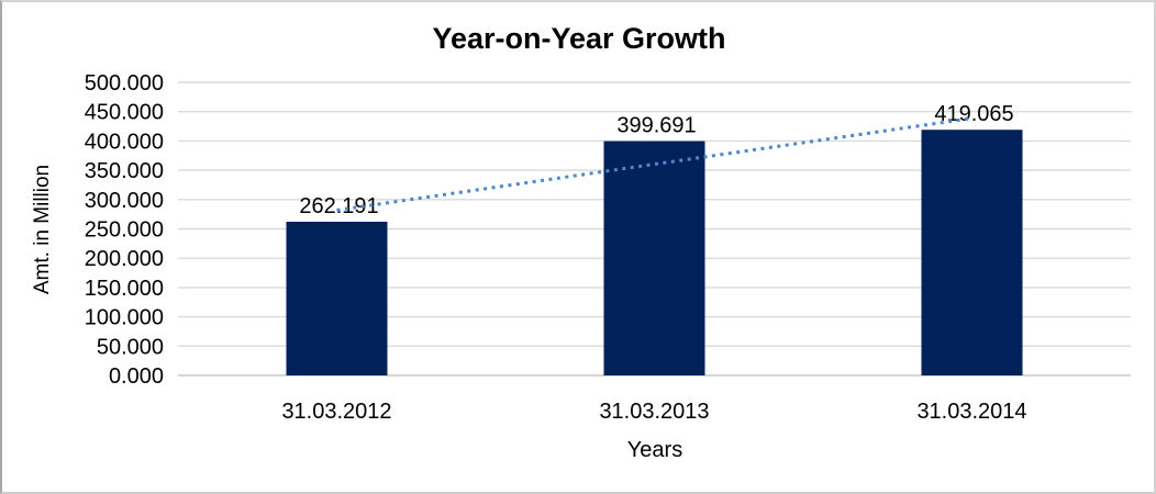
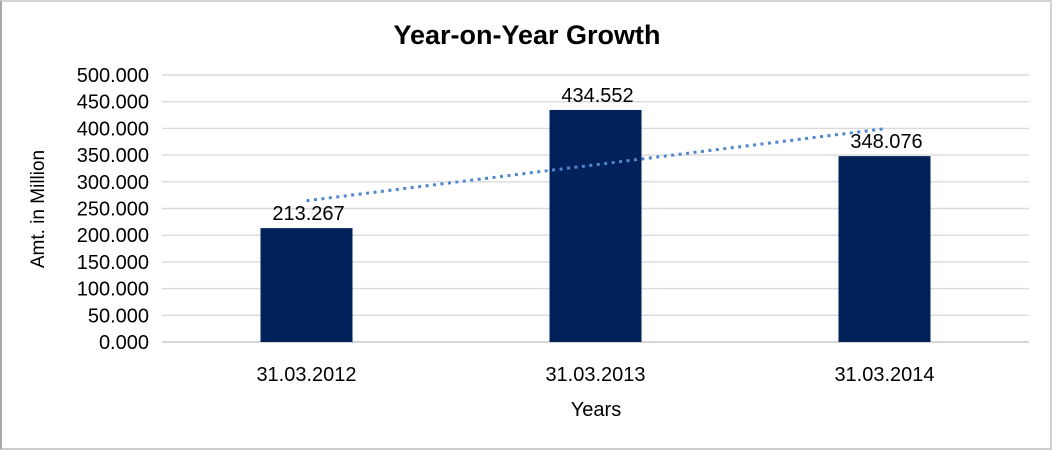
31.03.2012: 262.191 -> 213.267
31.03.2013: 399.691 -> 434.552
31.03.2014: 419.065 -> 348.076
